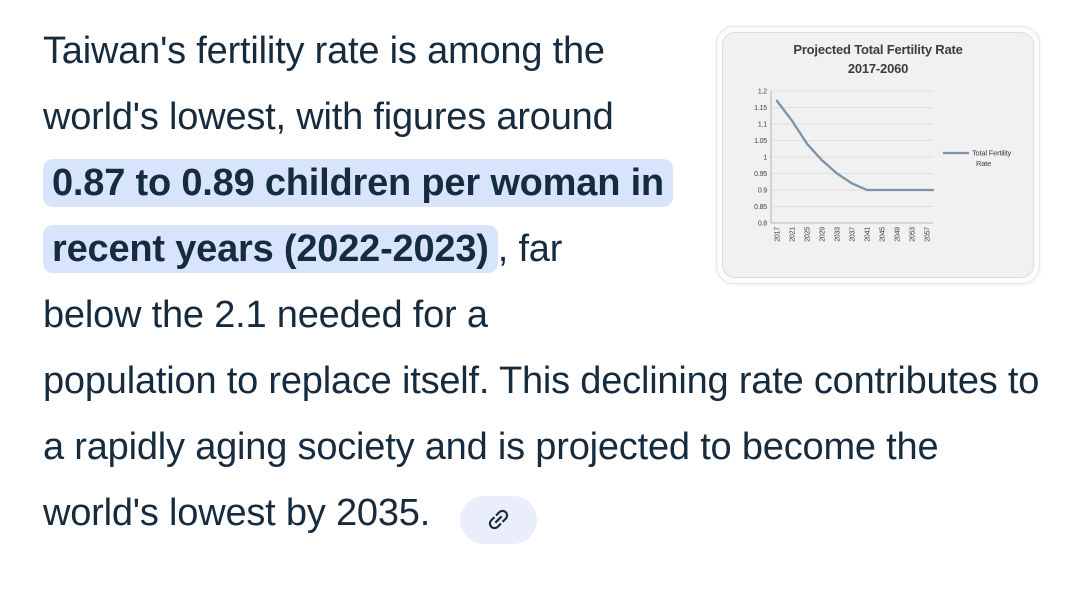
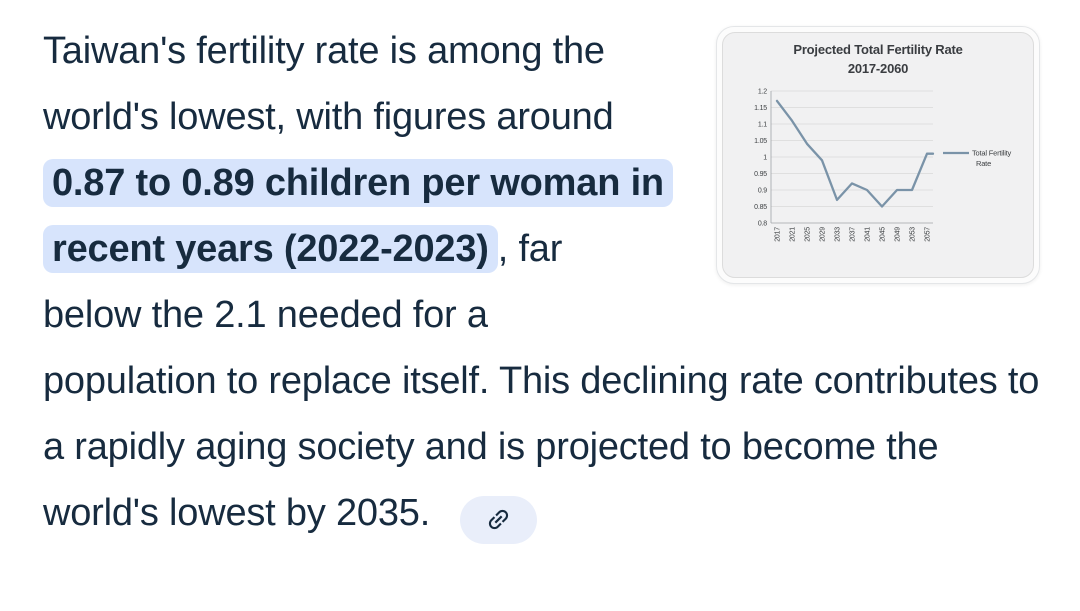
2033: 0.95 -> 0.87
2045: 0.90 -> 0.85
2057: 0.90 -> 1.01
